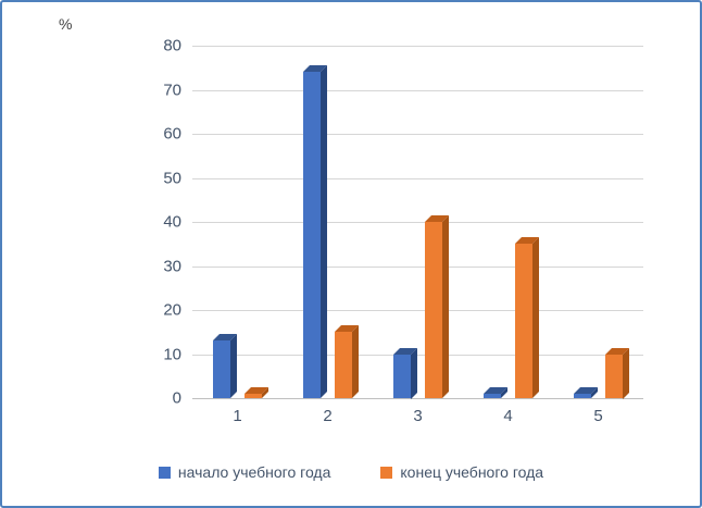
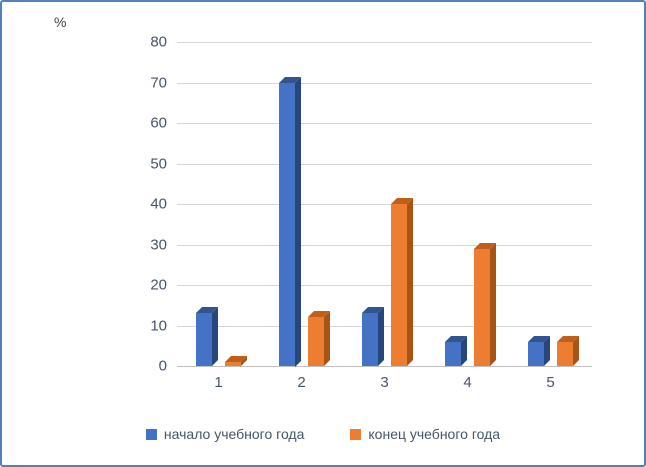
начало учебного года/2: 74 -> 70
конец учебного года/2: 15 -> 12
начало учебного года/3: 10 -> 13
начало учебного года/4: 1 -> 6
конец учебного года/4: 35 -> 29
начало учебного года/5: 1 -> 6
конец учебного года/5: 10 -> 6
